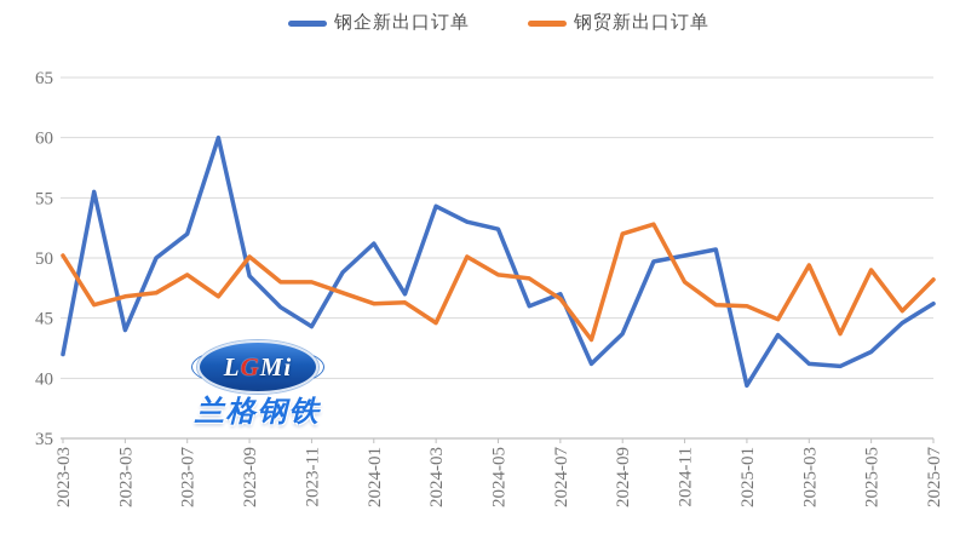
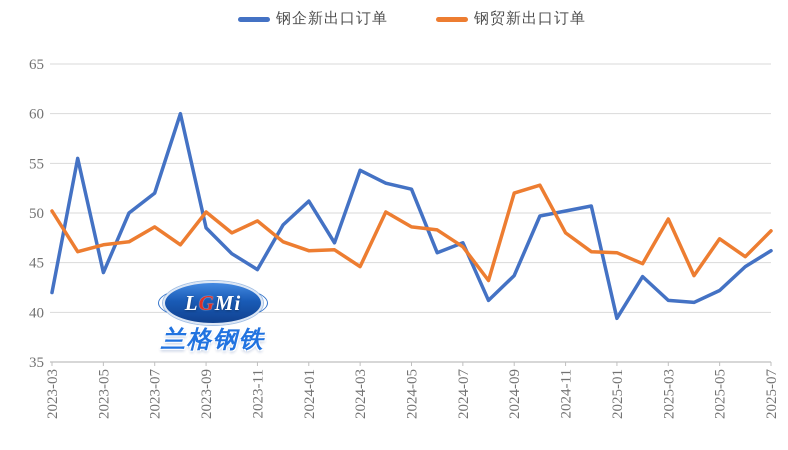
钢贸新出口订单/2023-11: 48 -> 49
钢贸新出口订单/2025-05: 49 -> 47
